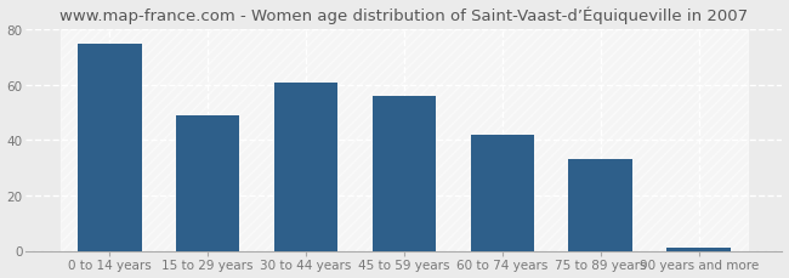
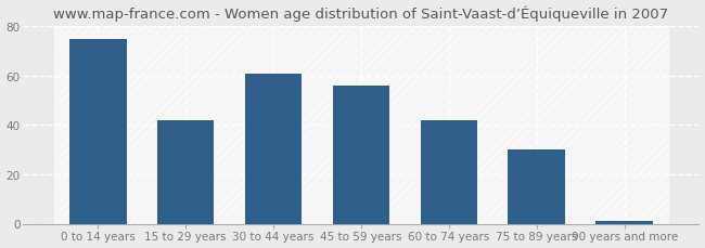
15 to 29 years: 49 -> 42
75 to 89 years: 33 -> 30
